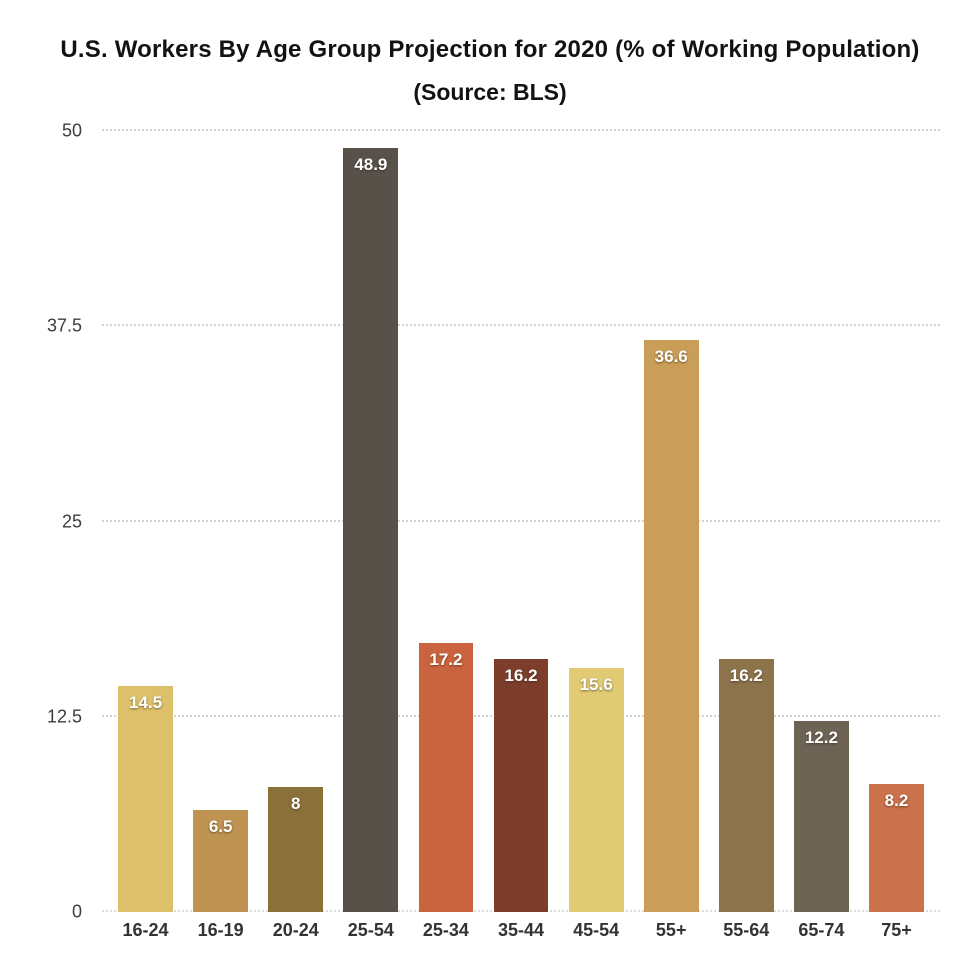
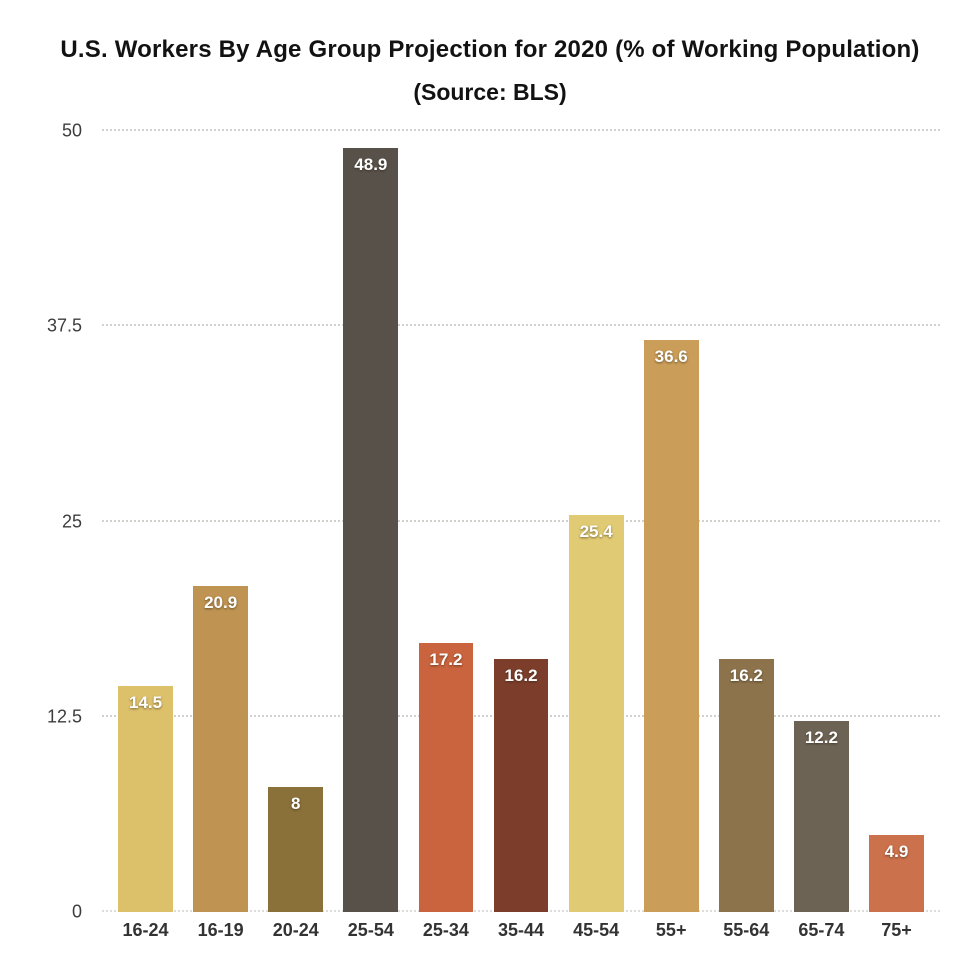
16-19: 6.5 -> 20.9
45-54: 15.6 -> 25.4
75+: 8.2 -> 4.9
